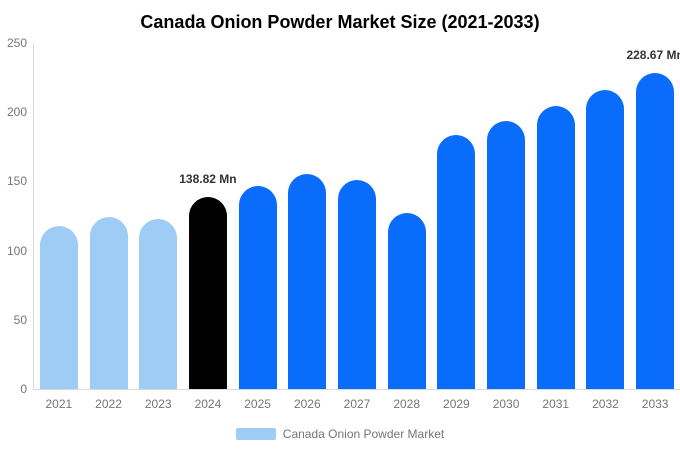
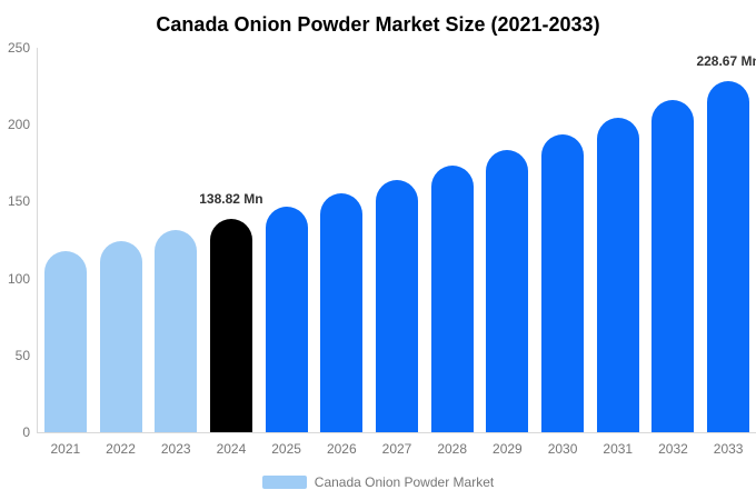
2023: 123 -> 131
2027: 151 -> 164
2028: 127 -> 173
